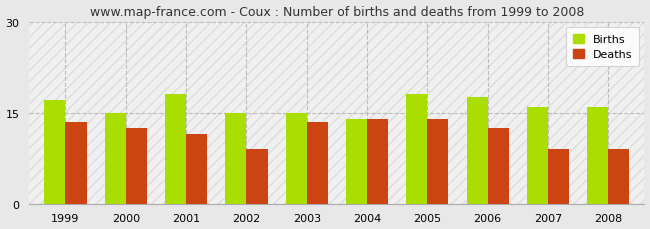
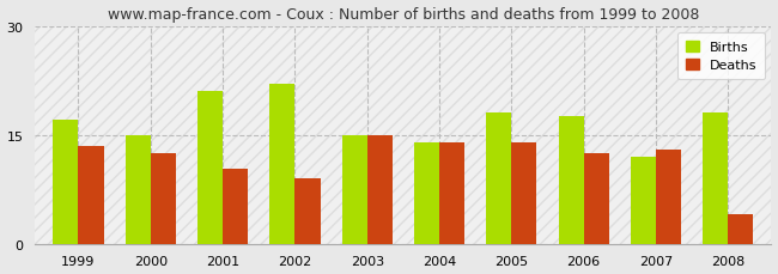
Births/2001: 18.0 -> 21.0
Deaths/2001: 11.5 -> 10.4
Births/2002: 15.0 -> 22.0
Deaths/2003: 13.5 -> 15.0
Births/2007: 16.0 -> 12.0
Deaths/2007: 9.0 -> 13.0
Births/2008: 16.0 -> 18.0
Deaths/2008: 9.0 -> 4.0
